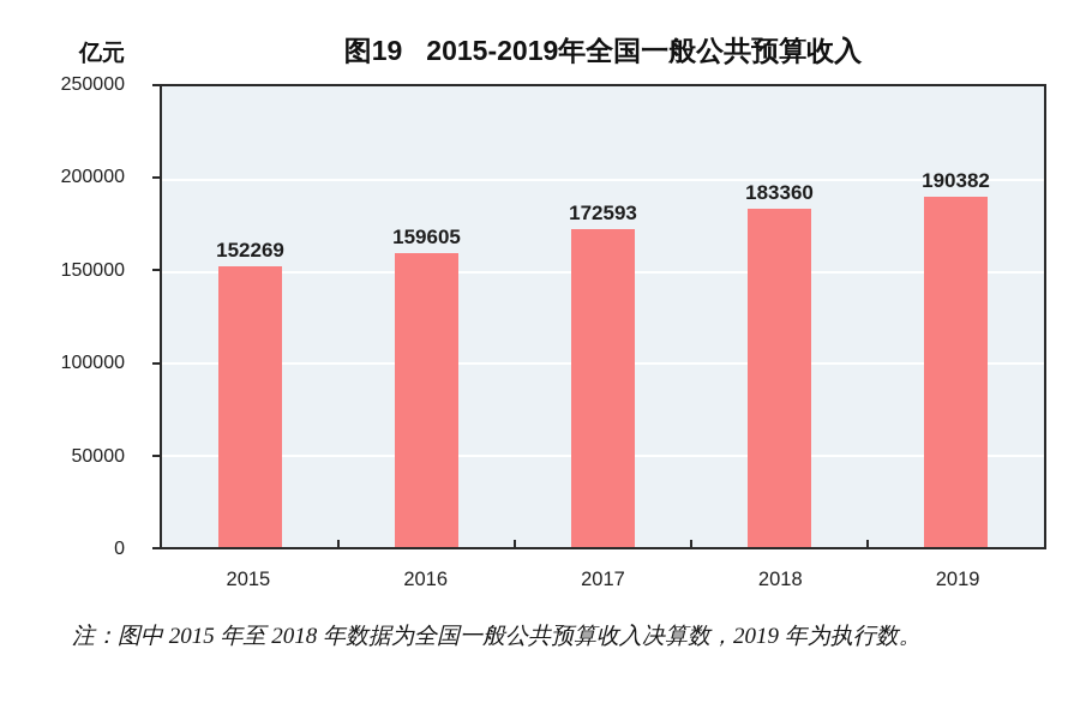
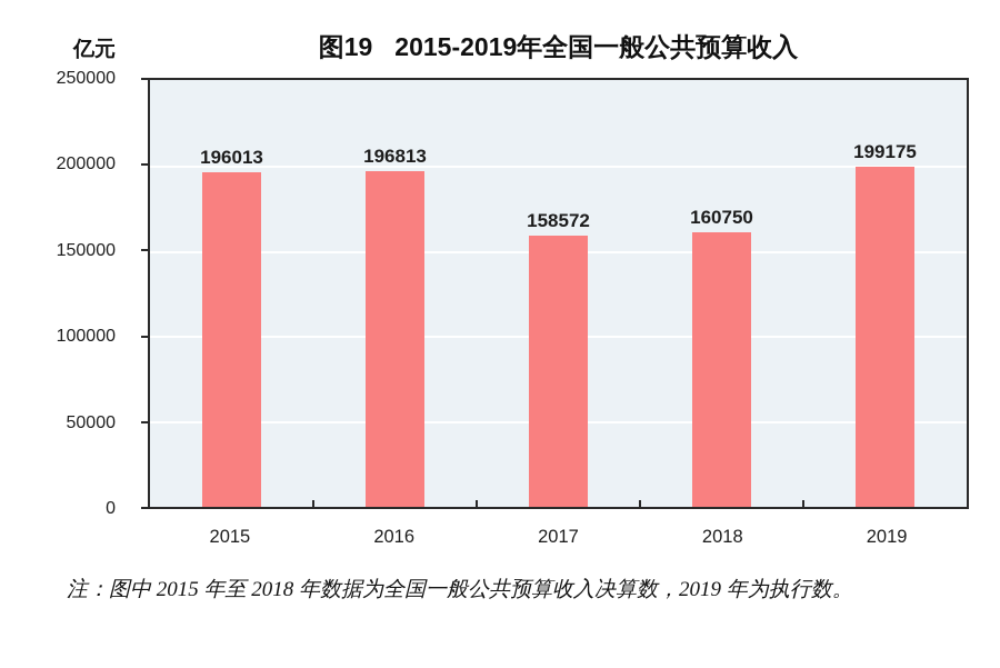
2015: 152269 -> 196013
2016: 159605 -> 196813
2017: 172593 -> 158572
2018: 183360 -> 160750
2019: 190382 -> 199175
